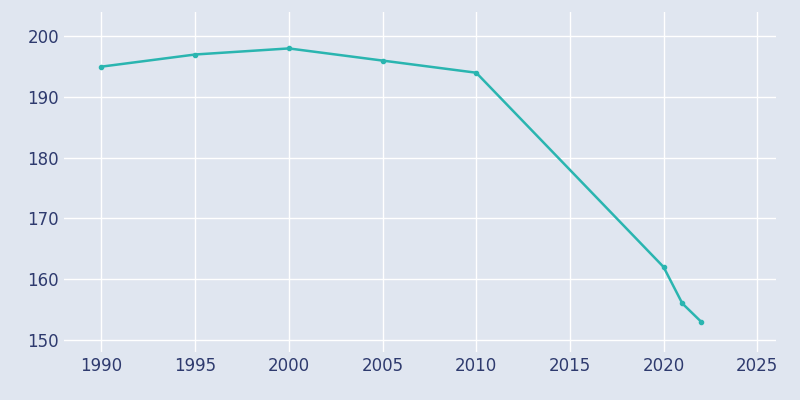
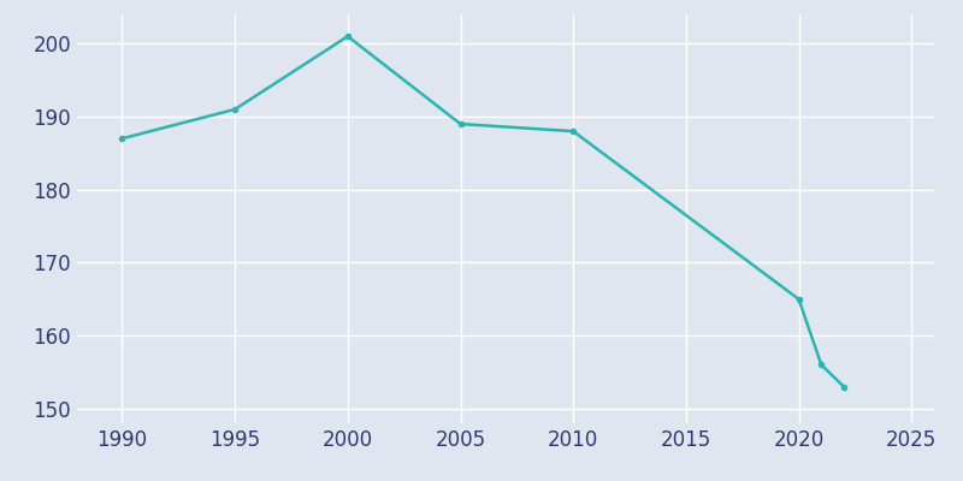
1990: 195 -> 187
1995: 197 -> 191
2000: 198 -> 201
2005: 196 -> 189
2010: 194 -> 188
2020: 162 -> 165
